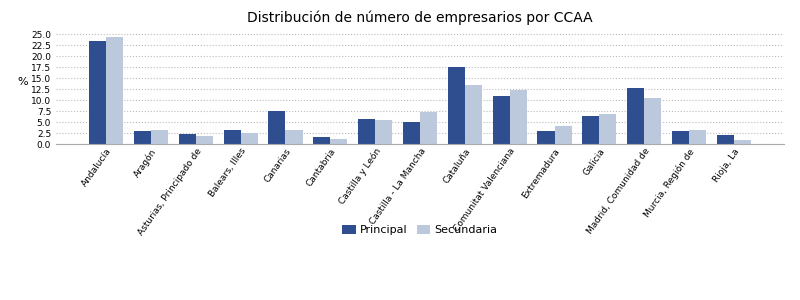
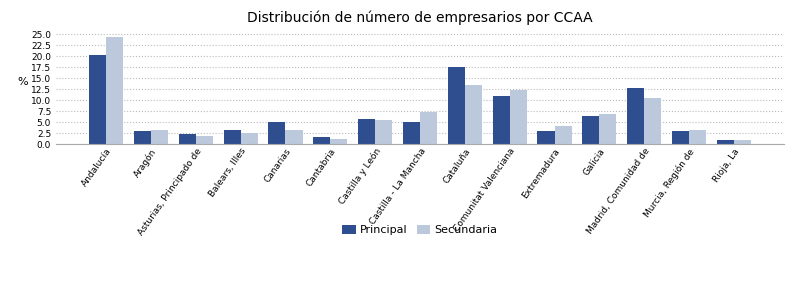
Principal/Andalucía: 23.5 -> 20.2
Principal/Canarias: 7.5 -> 5.0
Principal/Rioja, La: 2.0 -> 0.8
